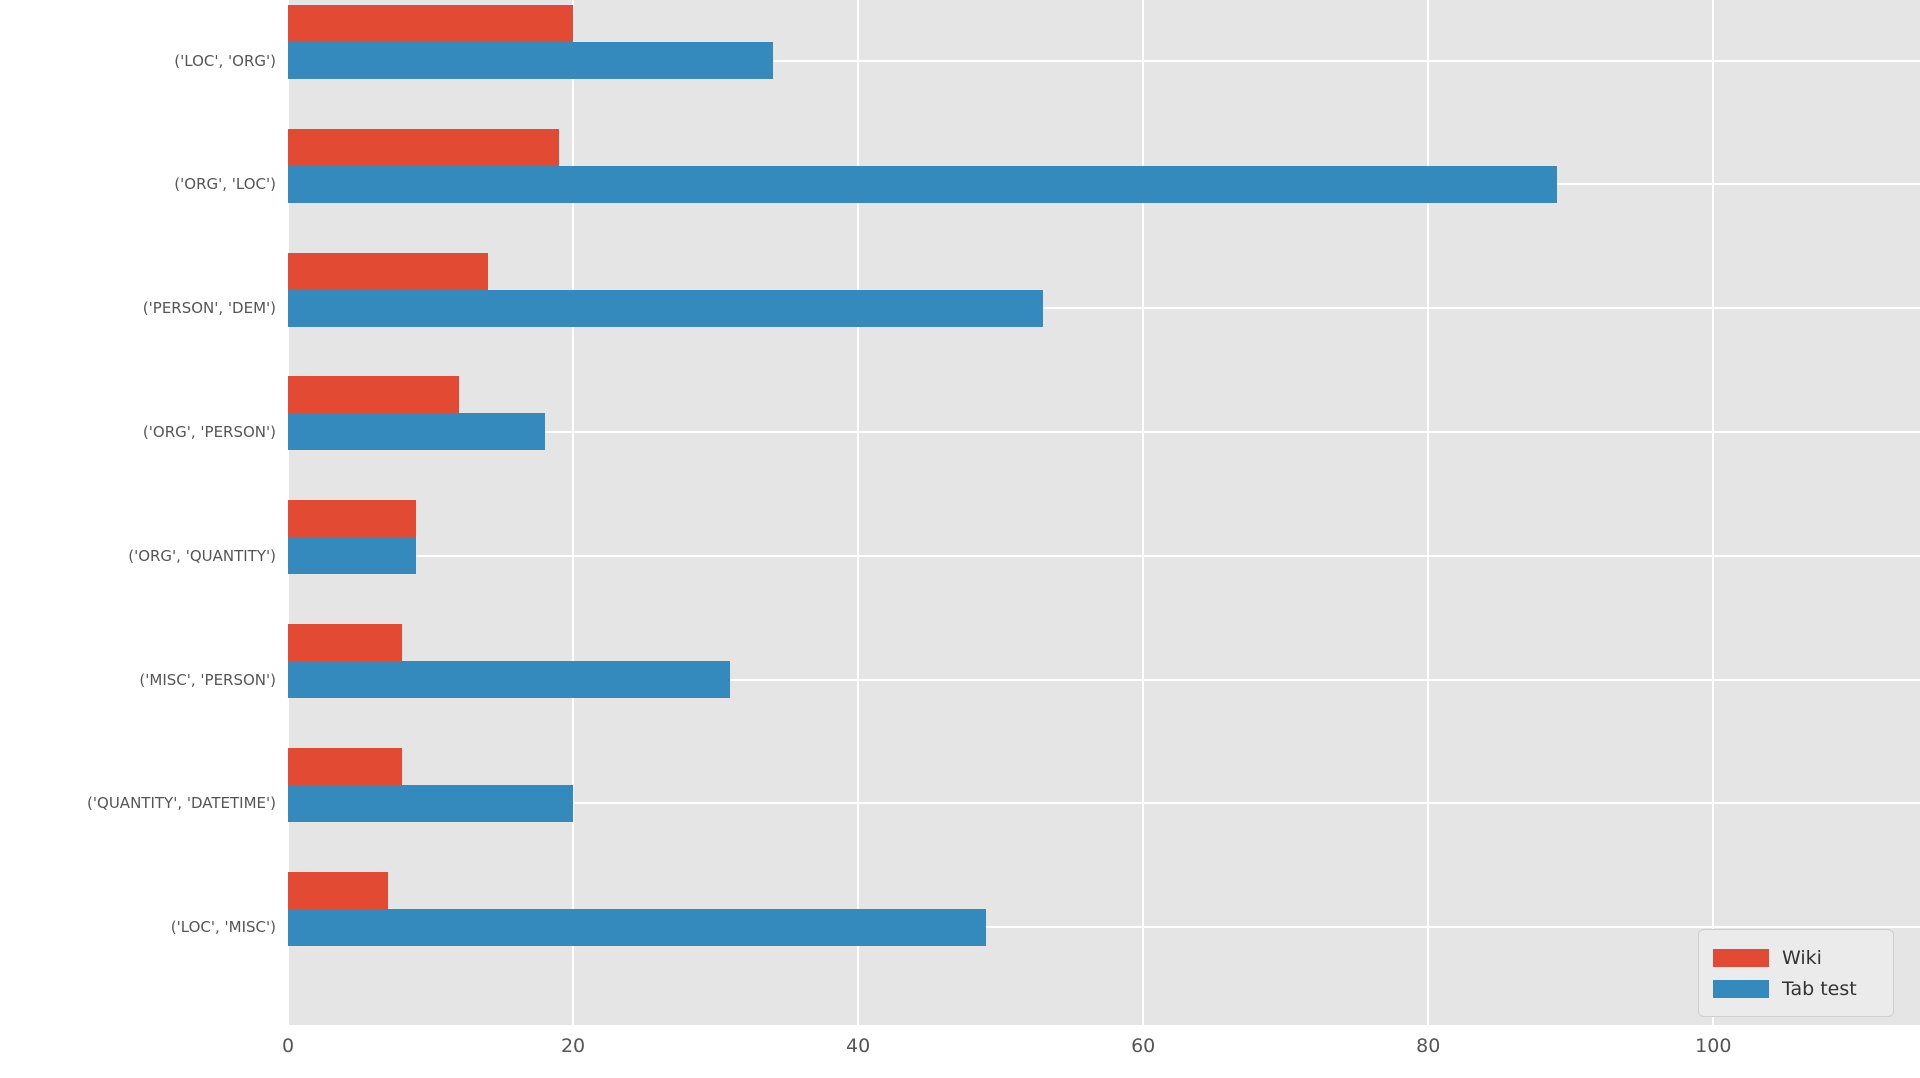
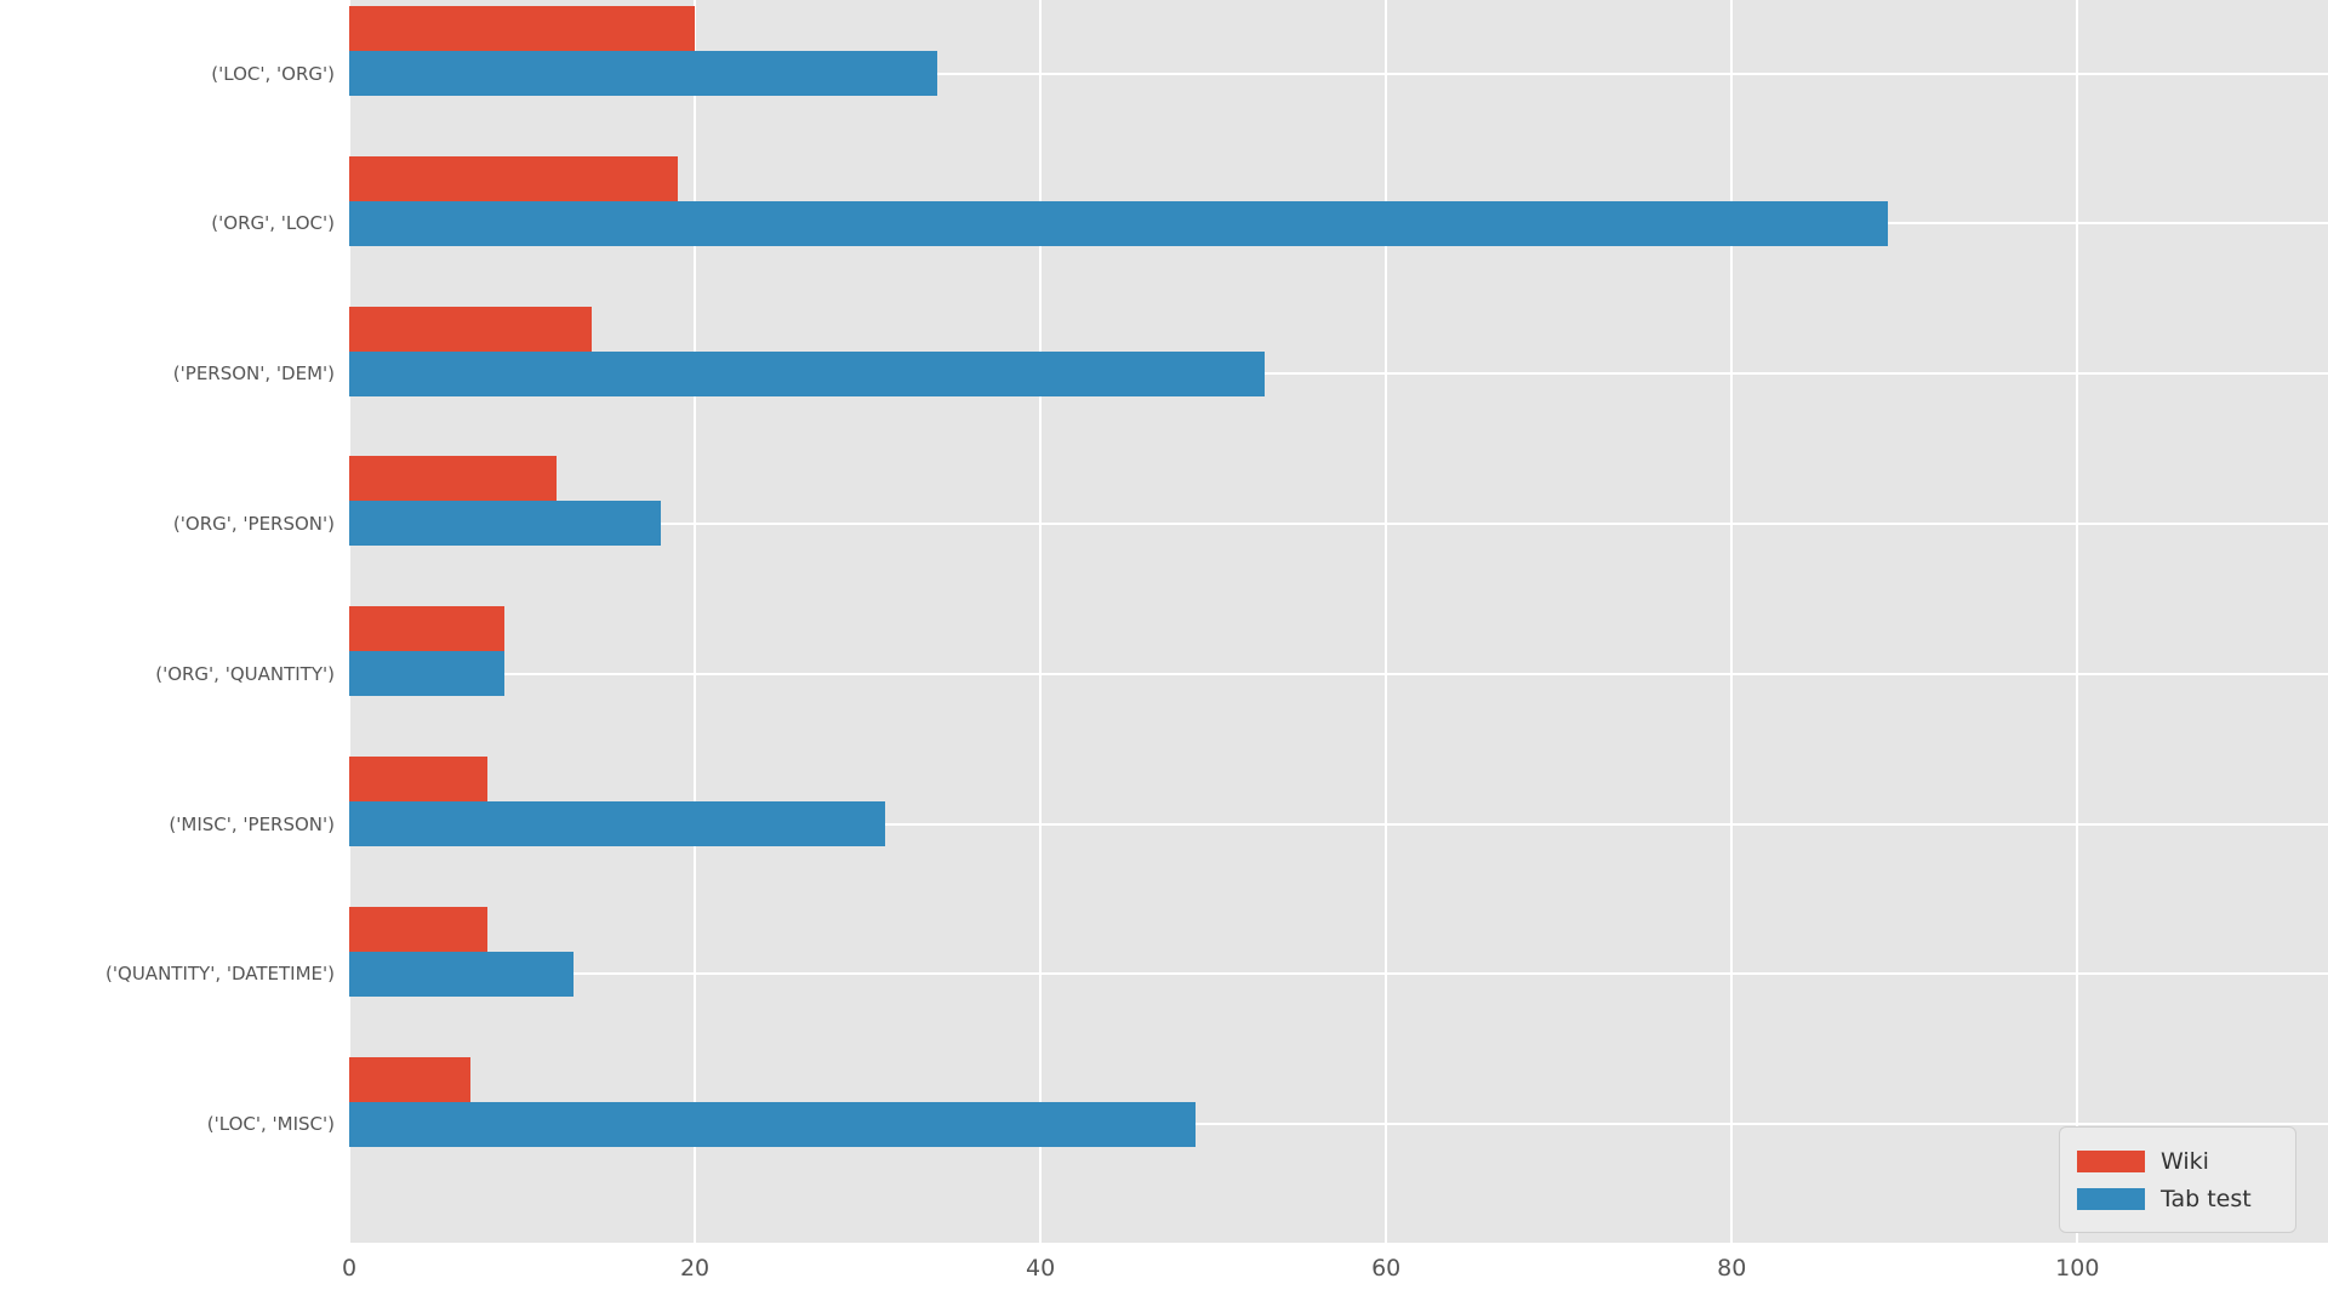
Tab test/('QUANTITY', 'DATETIME'): 20 -> 13
